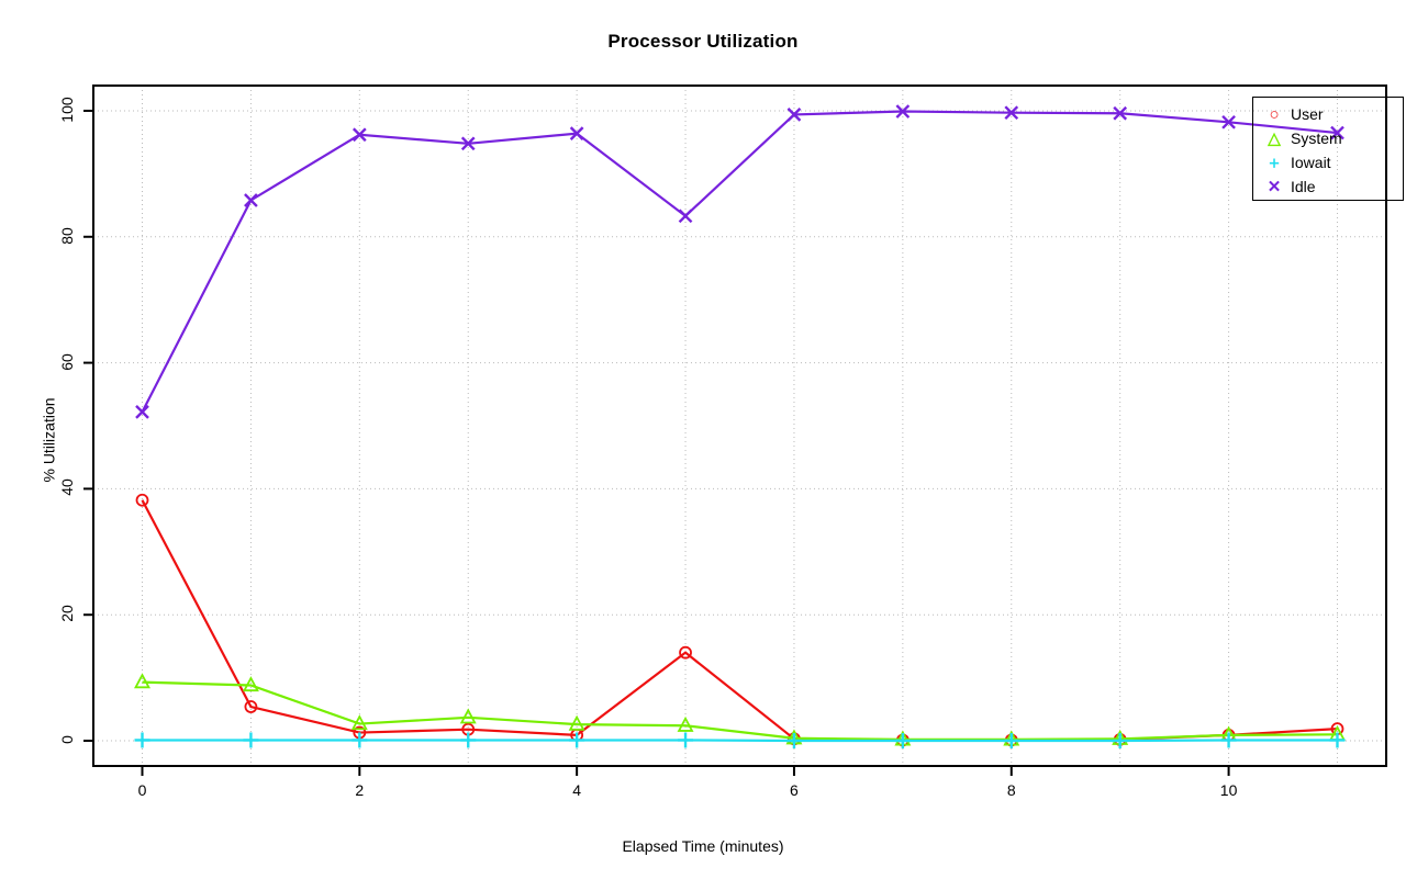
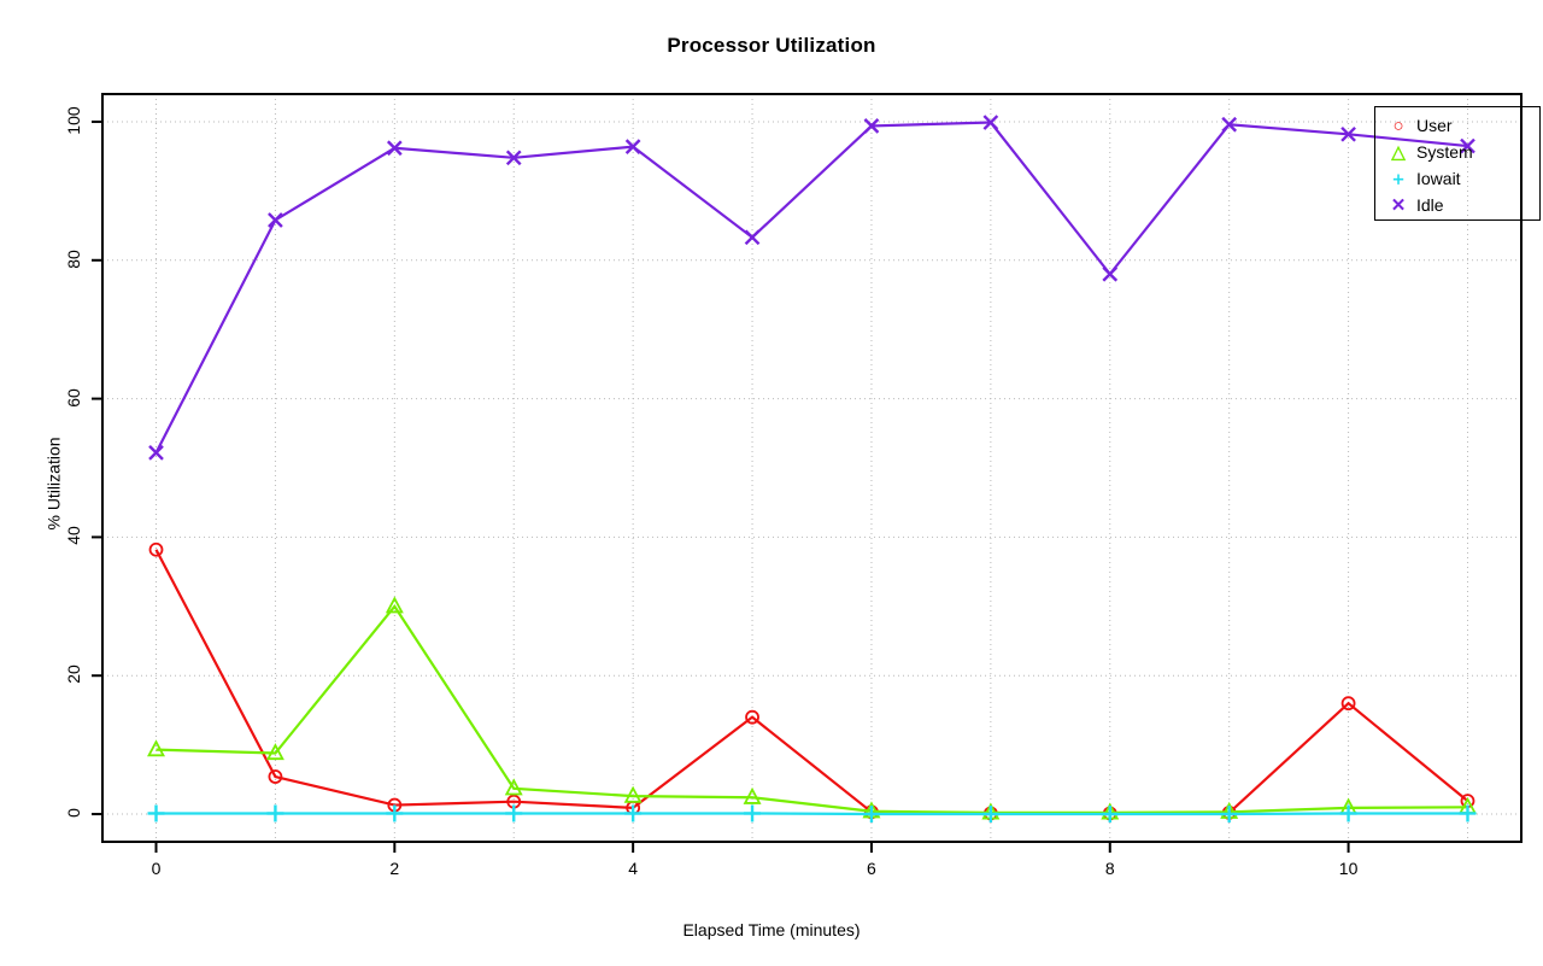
System/2: 3 -> 30
Idle/8: 100 -> 78
User/10: 1 -> 16
